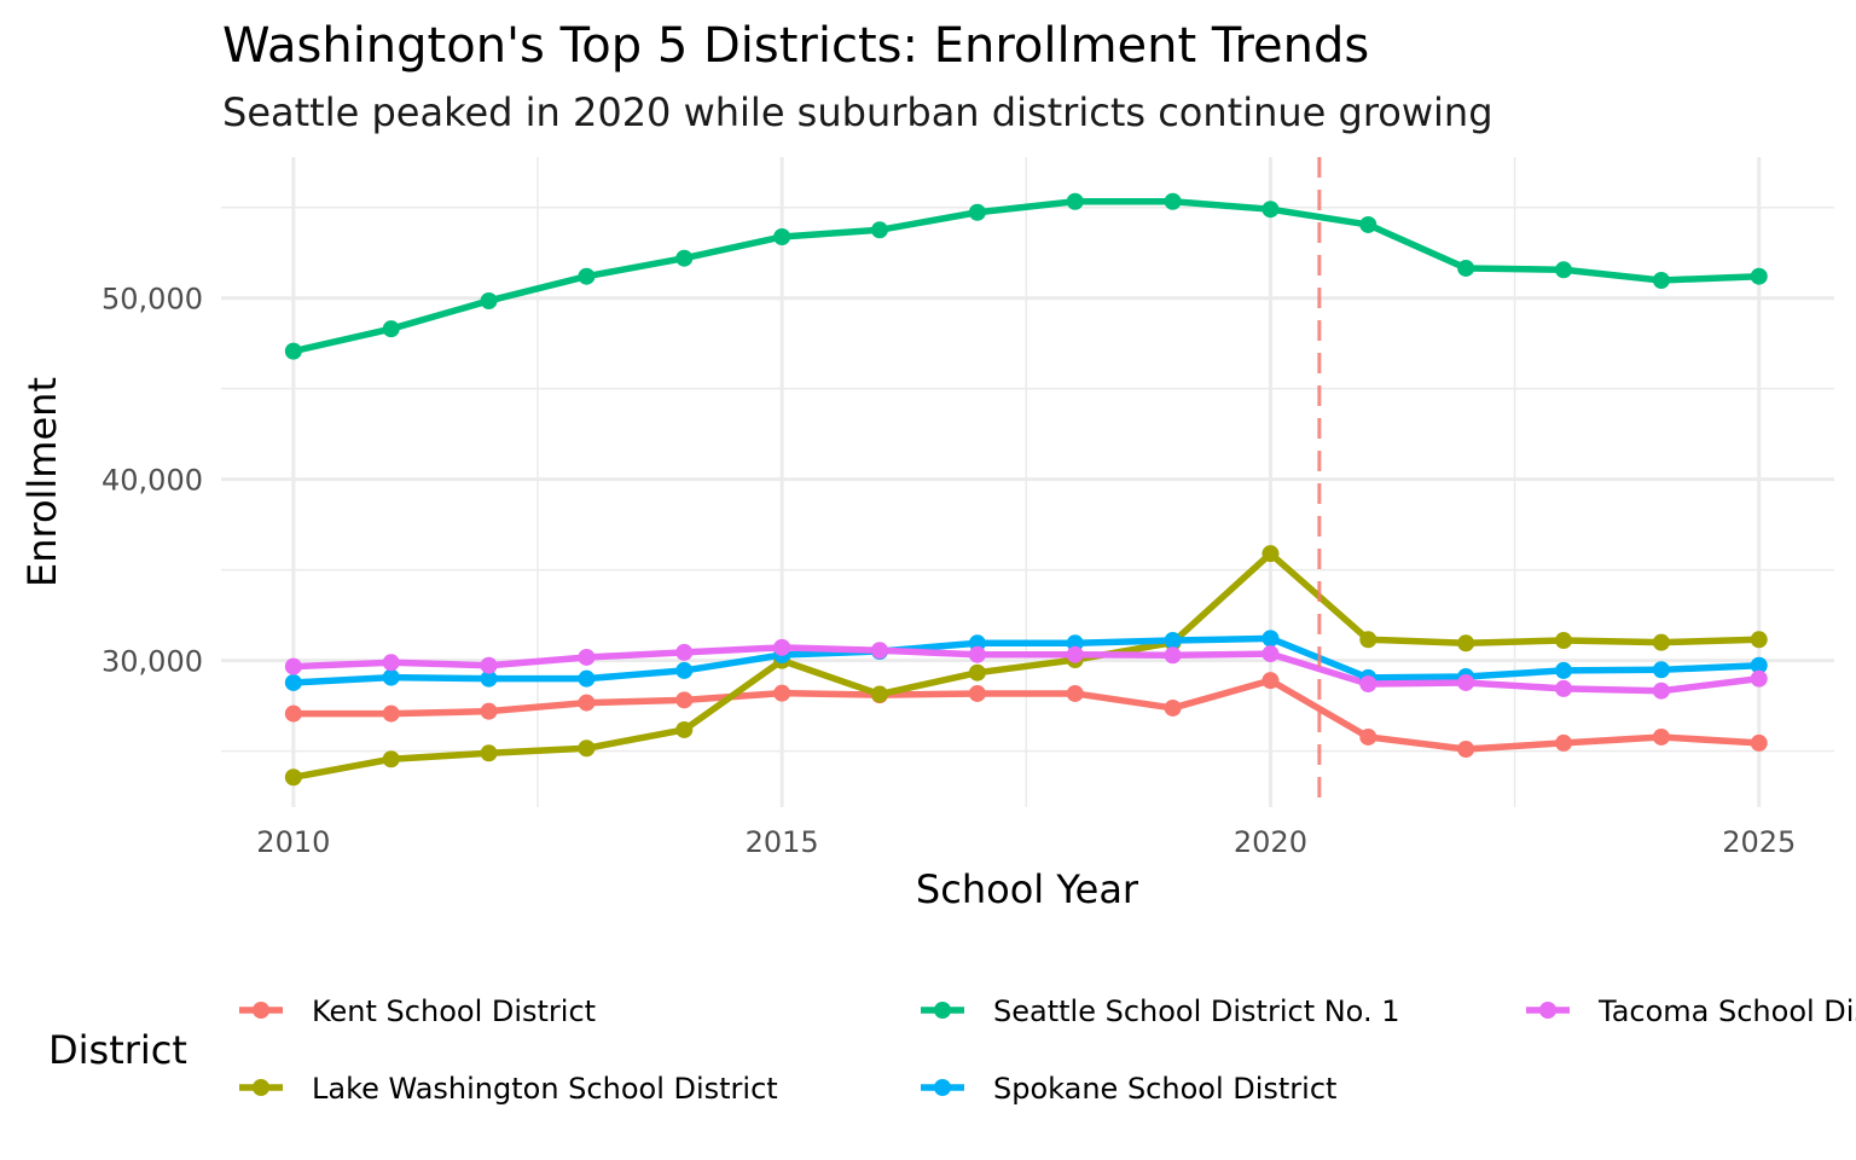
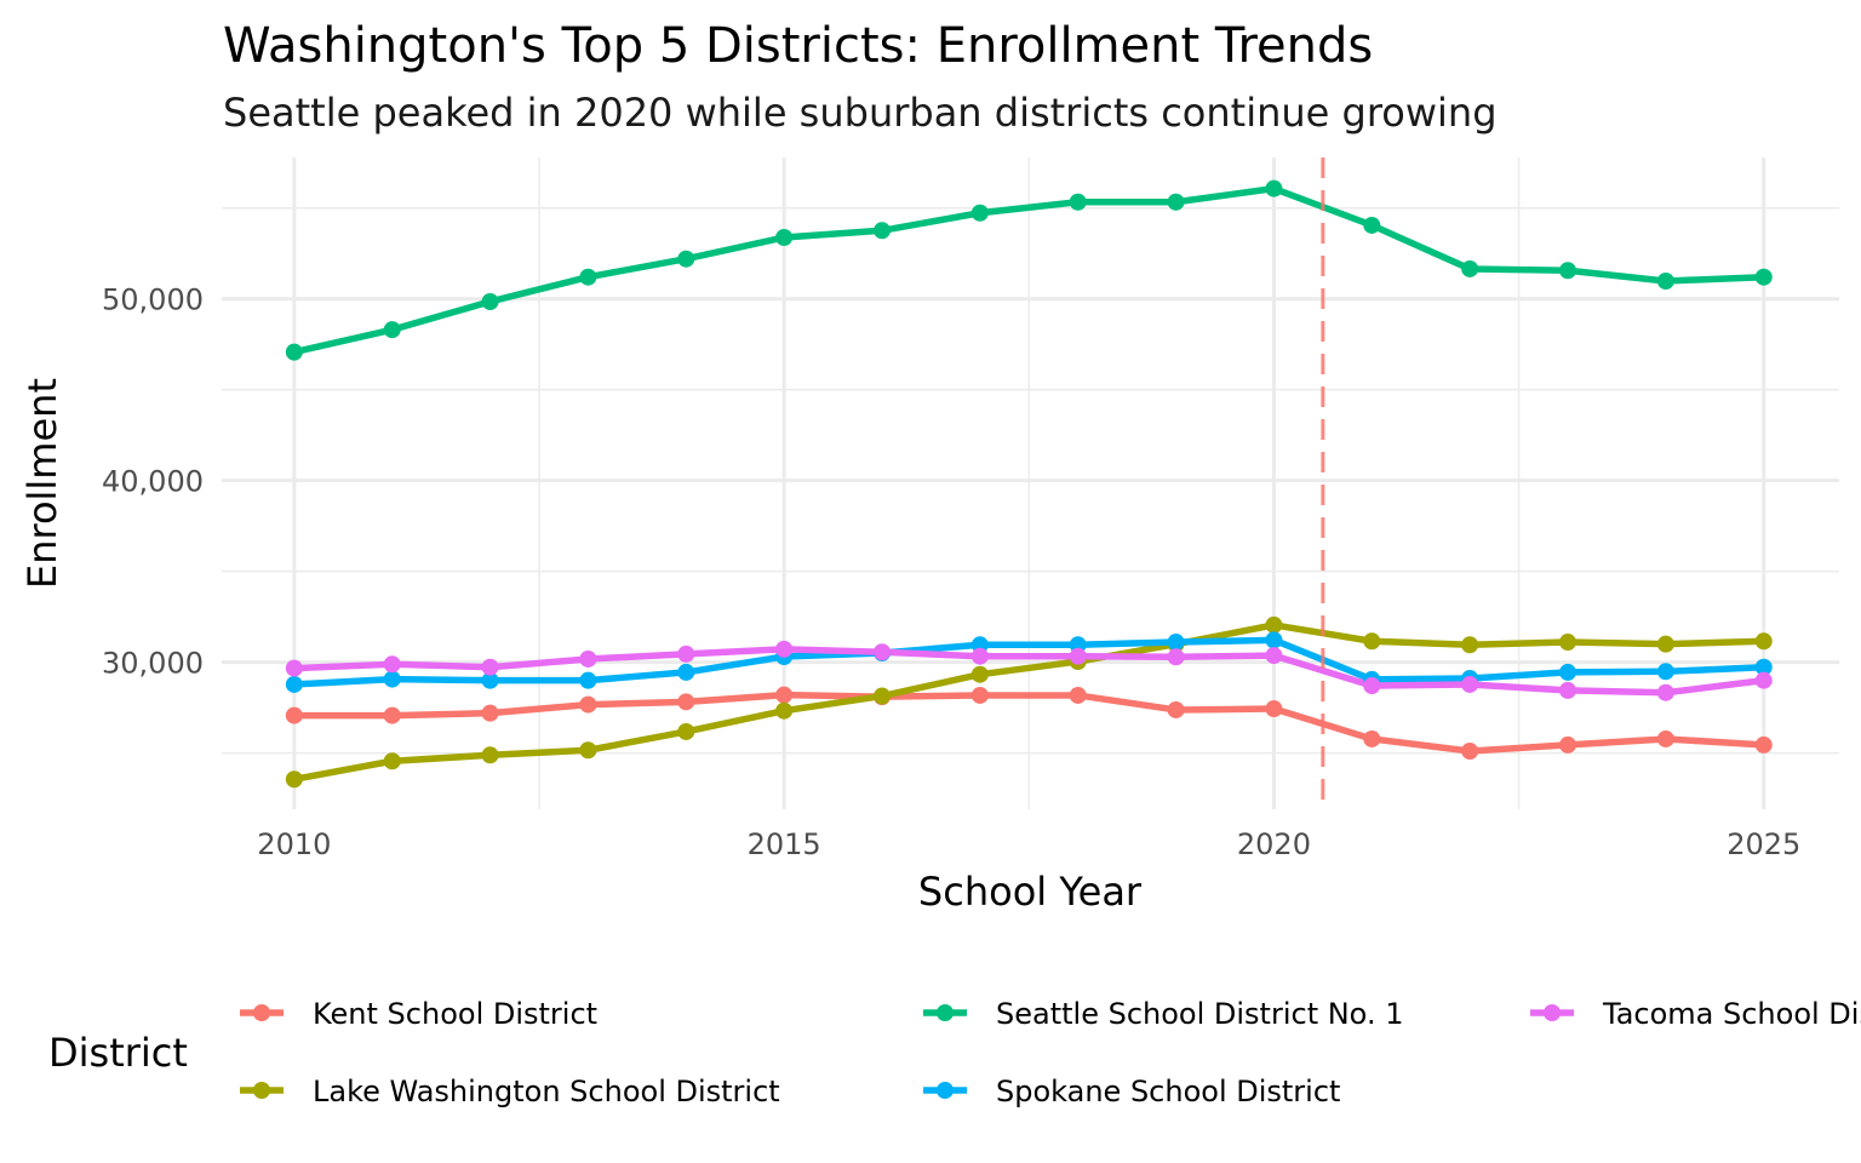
Lake Washington School District/2015: 30000 -> 27300
Kent School District/2020: 28900 -> 27400
Lake Washington School District/2020: 35900 -> 32000
Seattle School District No. 1/2020: 54900 -> 56100
